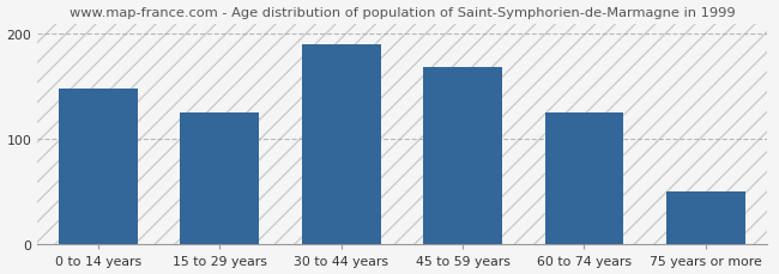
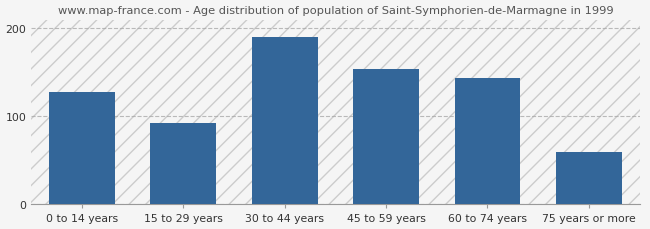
0 to 14 years: 148 -> 128
15 to 29 years: 125 -> 92
45 to 59 years: 168 -> 154
60 to 74 years: 125 -> 144
75 years or more: 50 -> 60
